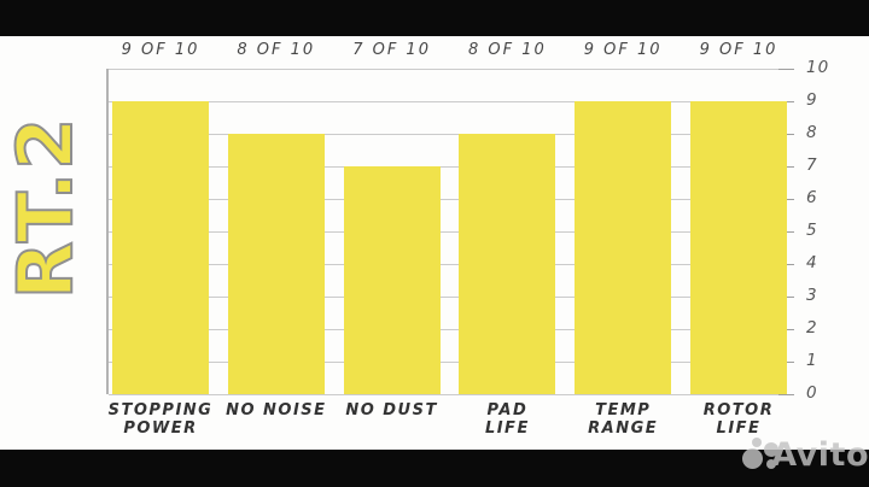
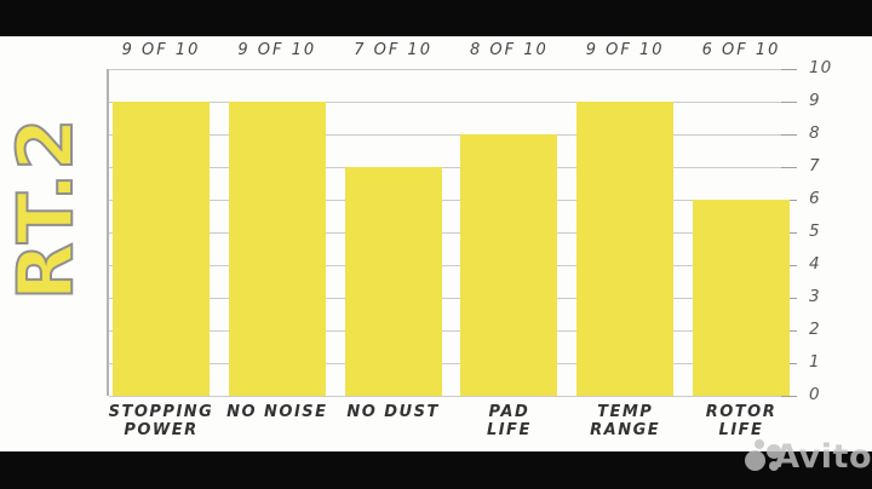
NO NOISE: 8 -> 9
ROTOR LIFE: 9 -> 6
